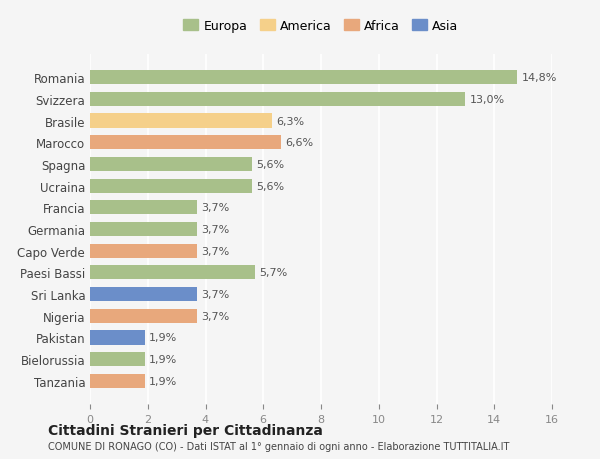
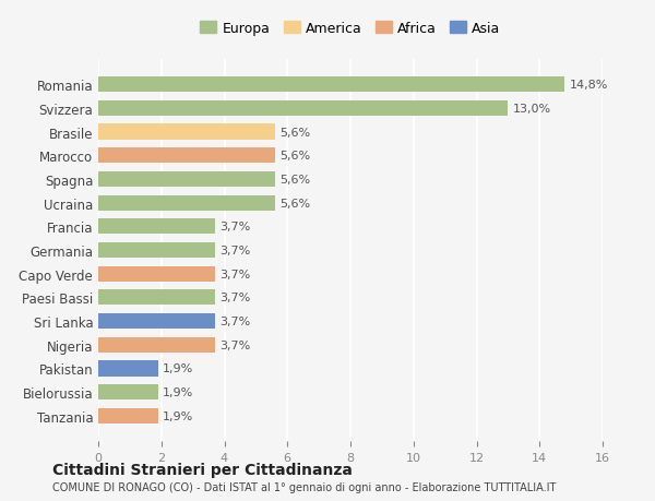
Brasile: 6,3% -> 5,6%
Marocco: 6,6% -> 5,6%
Paesi Bassi: 5,7% -> 3,7%
